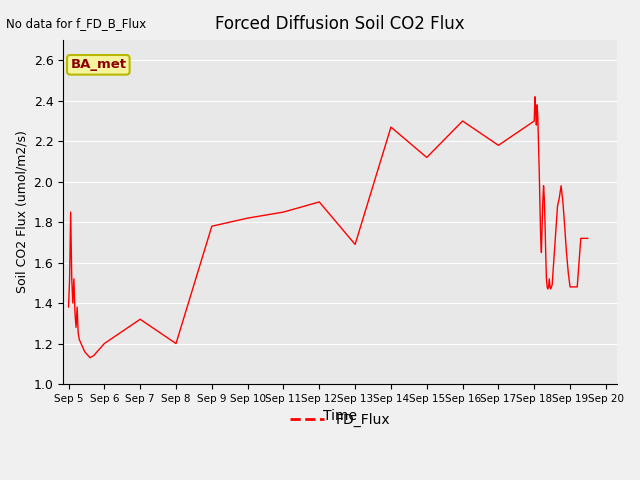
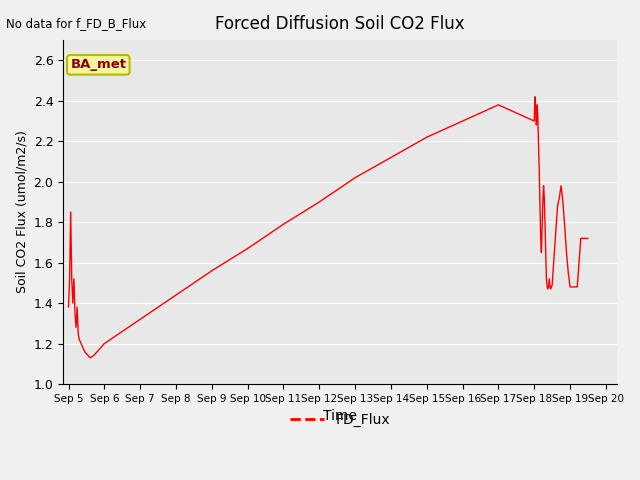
Sep 8: 1.20 -> 1.44
Sep 9: 1.78 -> 1.56
Sep 10: 1.82 -> 1.67
Sep 11: 1.85 -> 1.79
Sep 13: 1.69 -> 2.02
Sep 14: 2.27 -> 2.12
Sep 15: 2.12 -> 2.22
Sep 17: 2.18 -> 2.38
